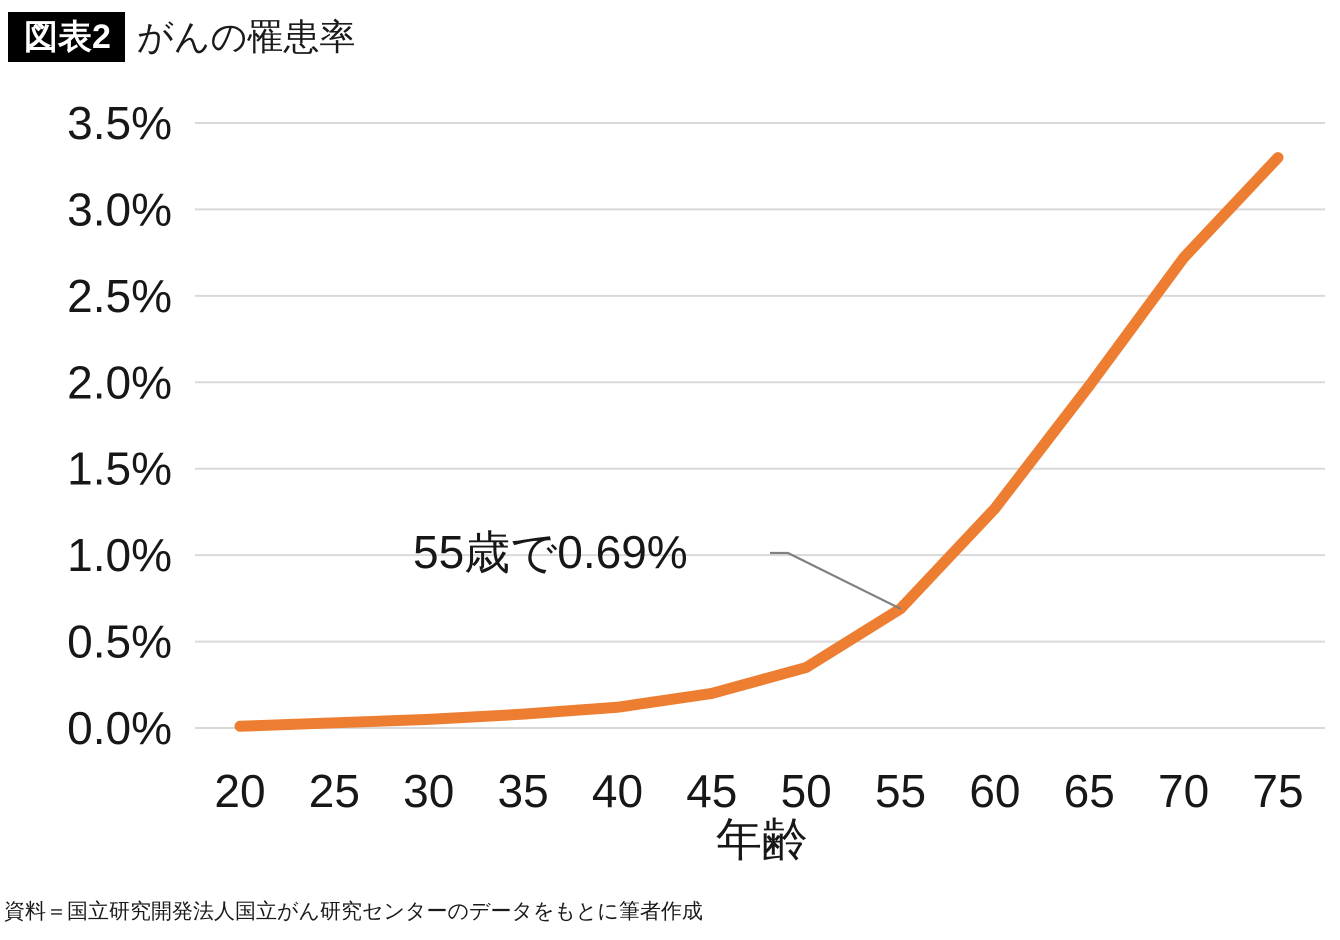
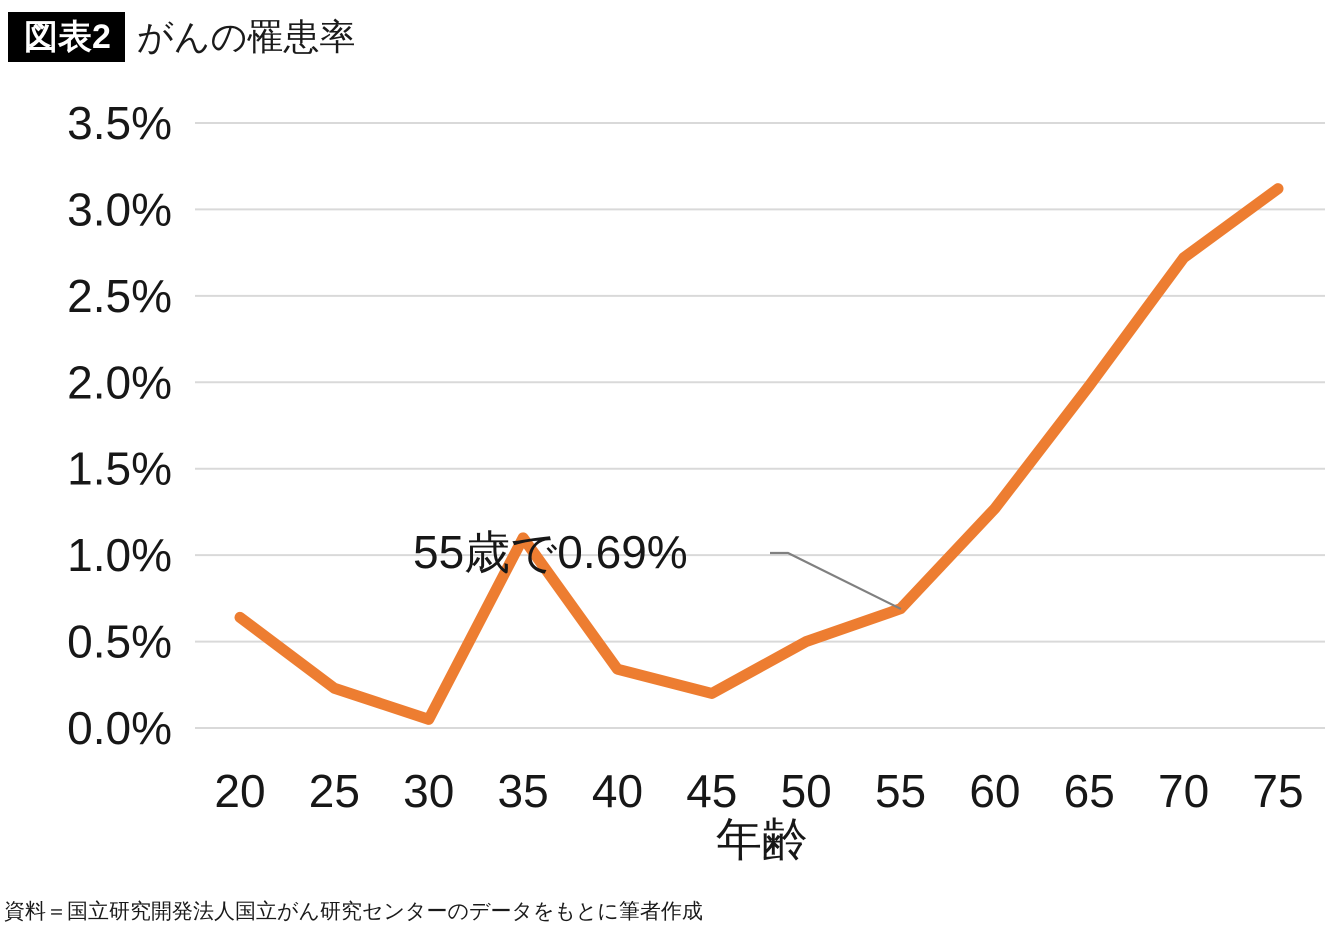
20: 0.01% -> 0.64%
25: 0.03% -> 0.23%
35: 0.08% -> 1.10%
40: 0.12% -> 0.34%
50: 0.35% -> 0.50%
75: 3.30% -> 3.12%
